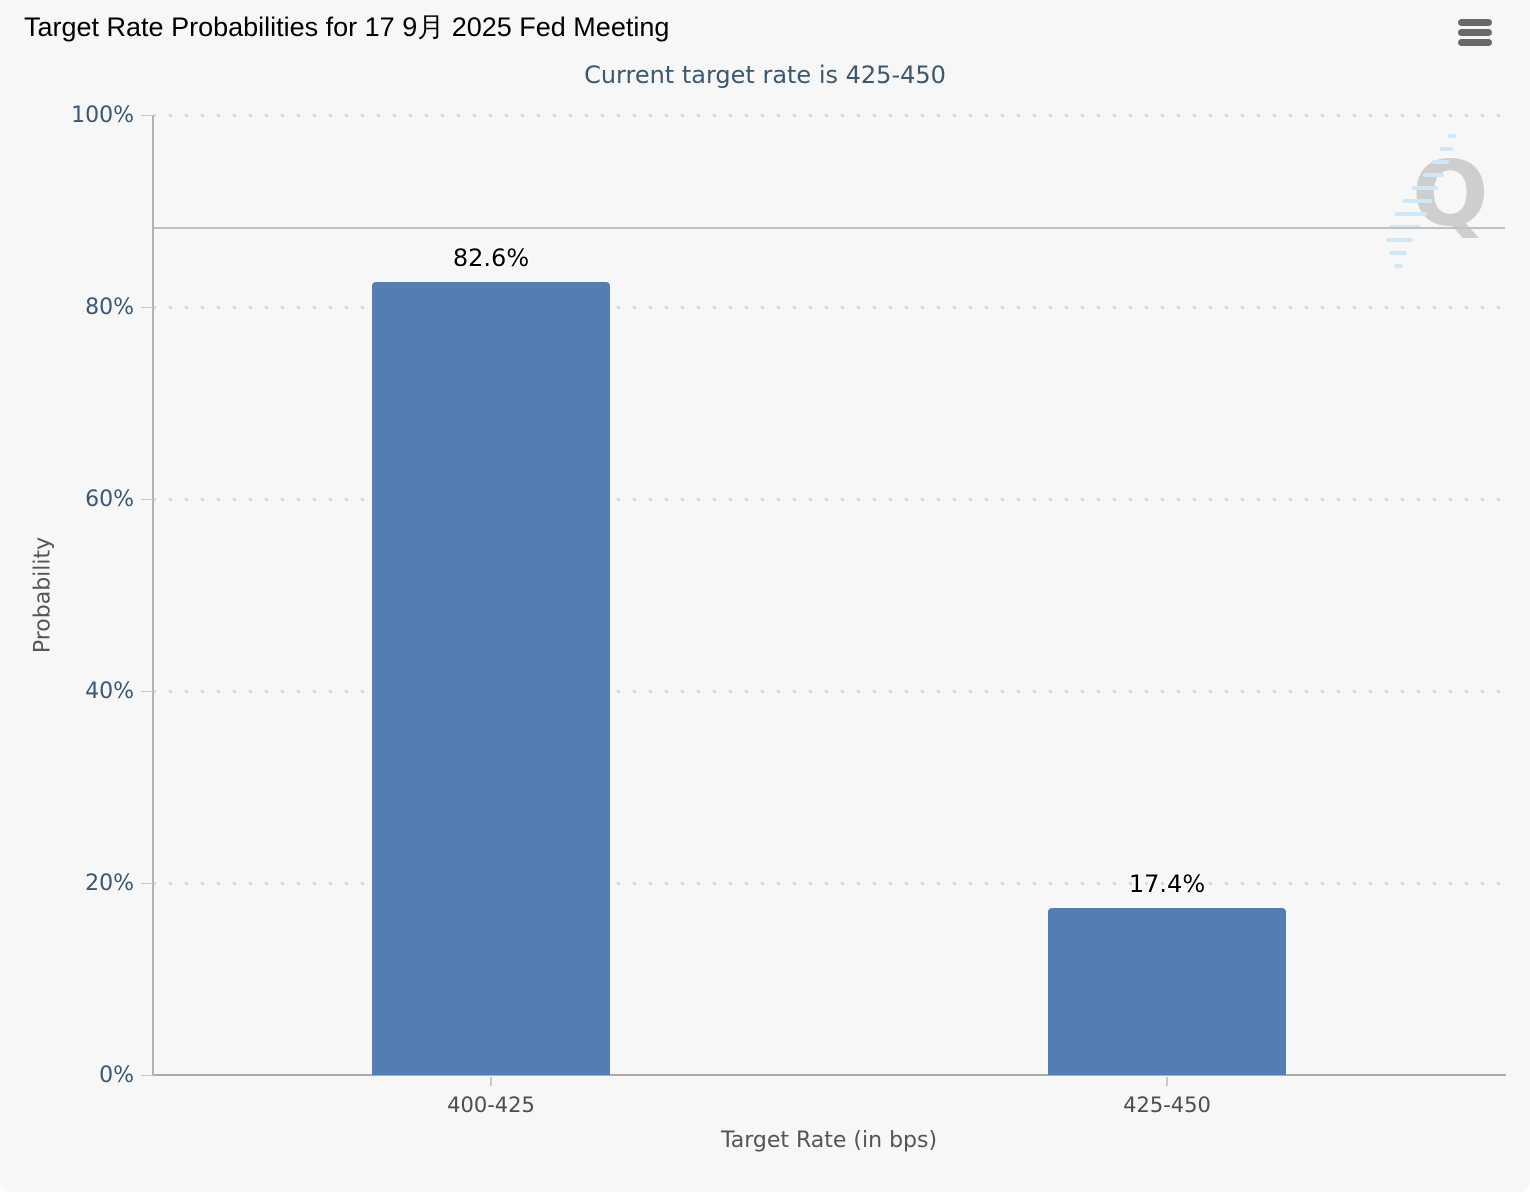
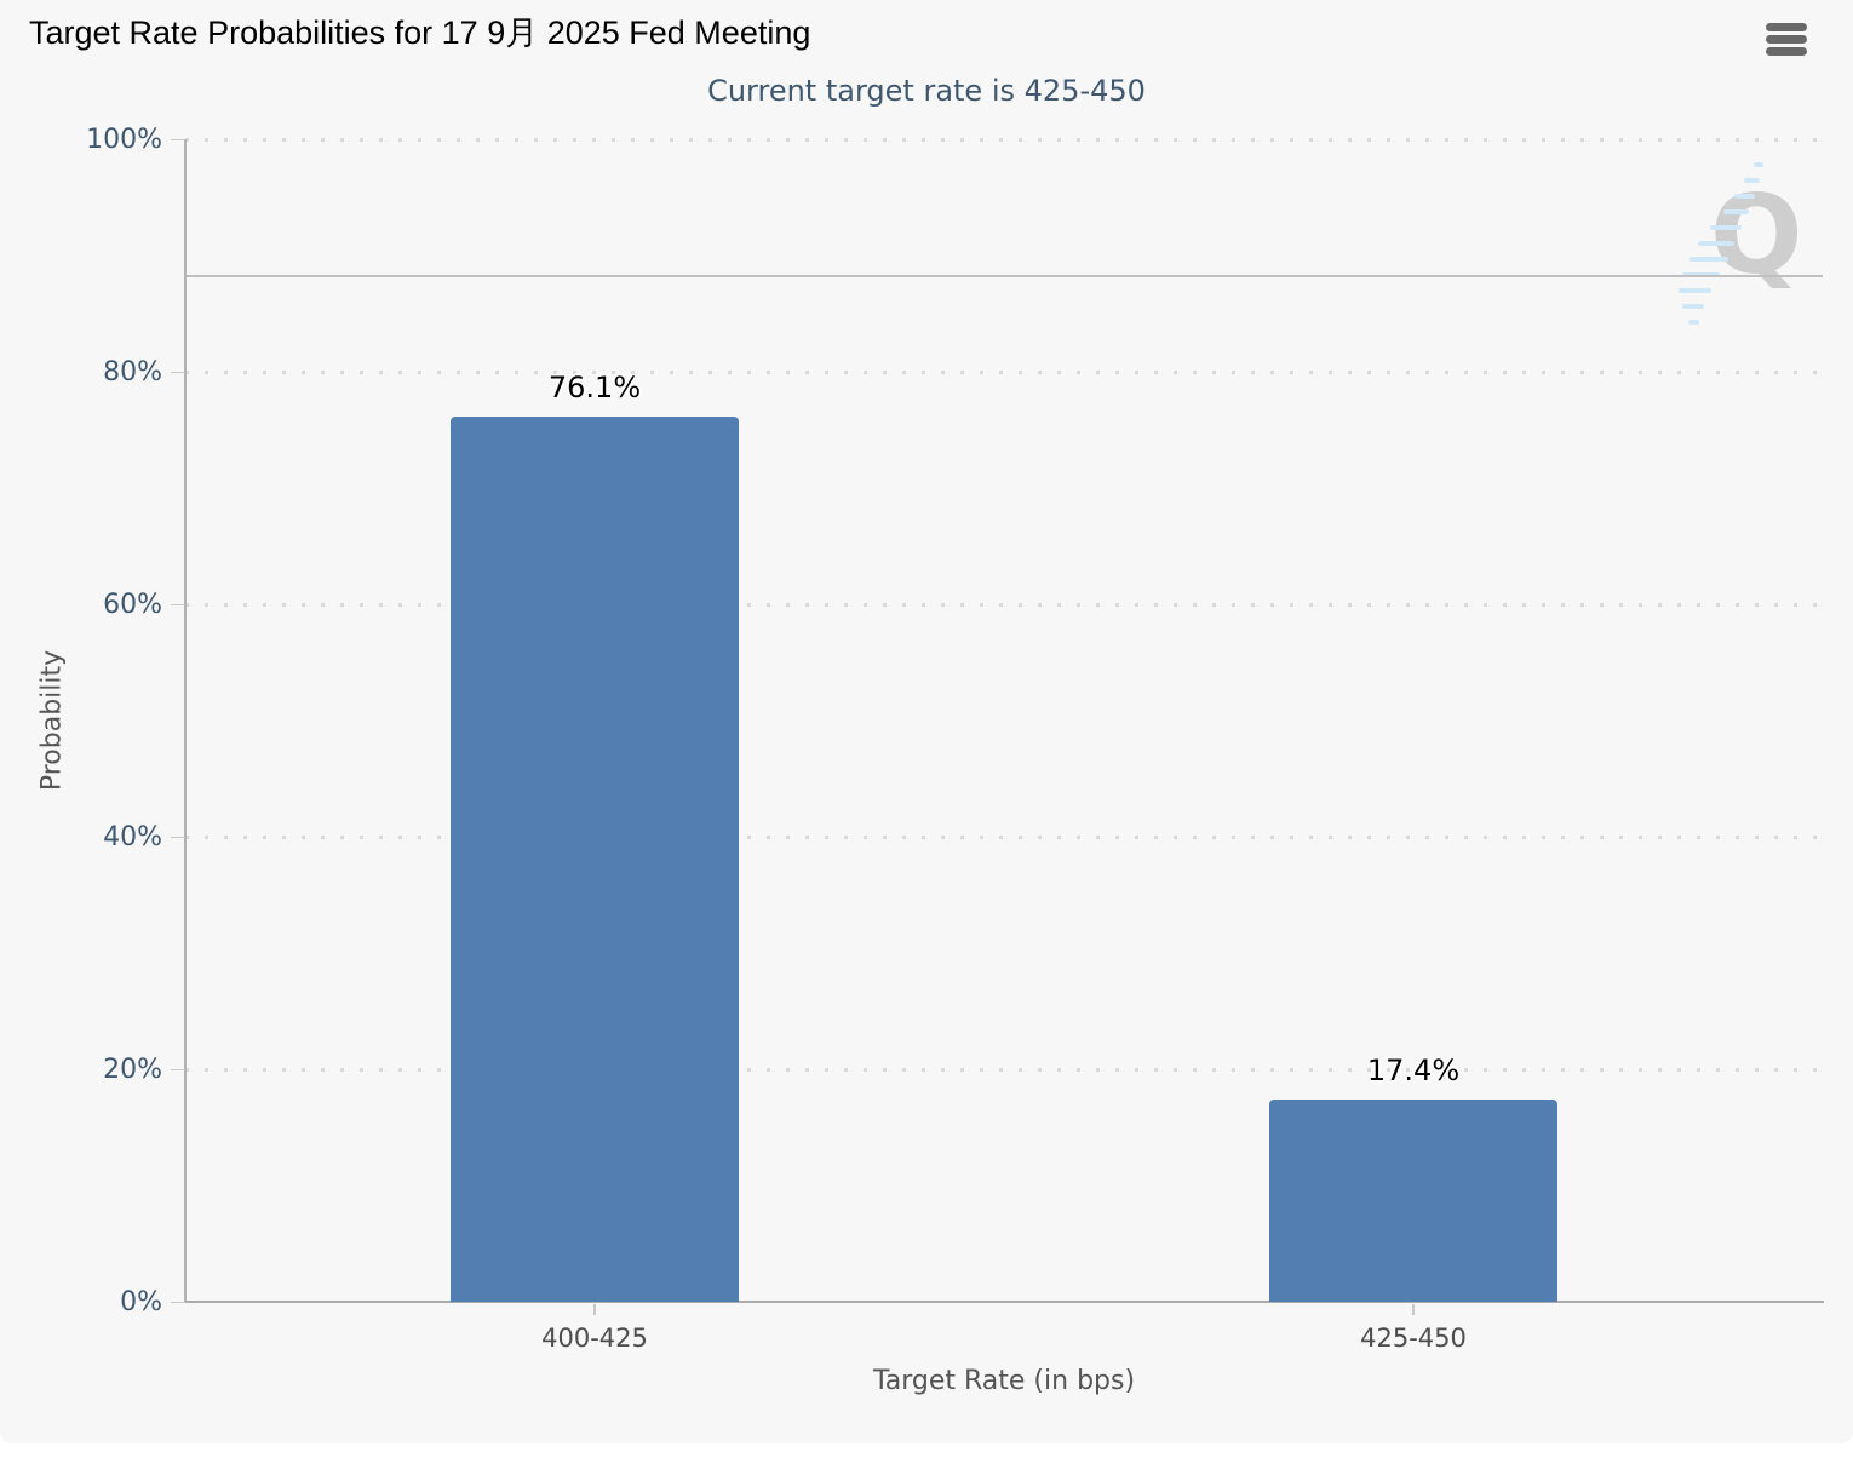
400-425: 82.6% -> 76.1%
